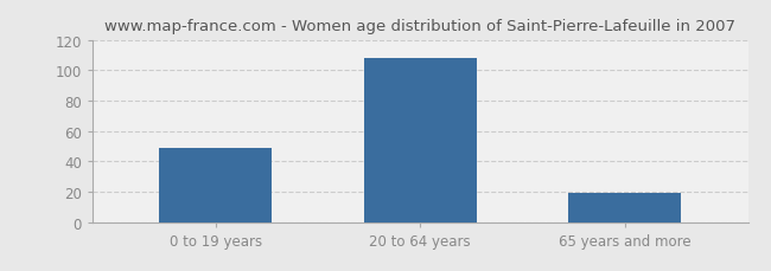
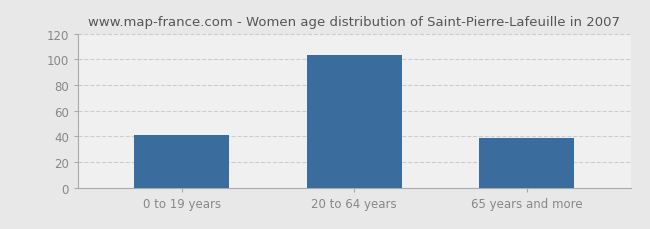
0 to 19 years: 49 -> 41
20 to 64 years: 108 -> 103
65 years and more: 19 -> 39
